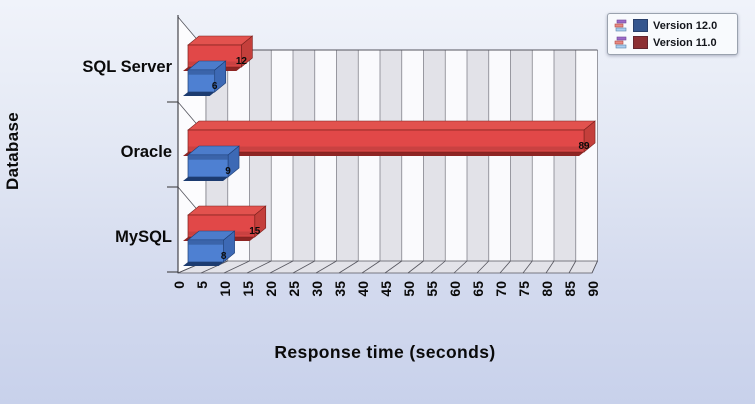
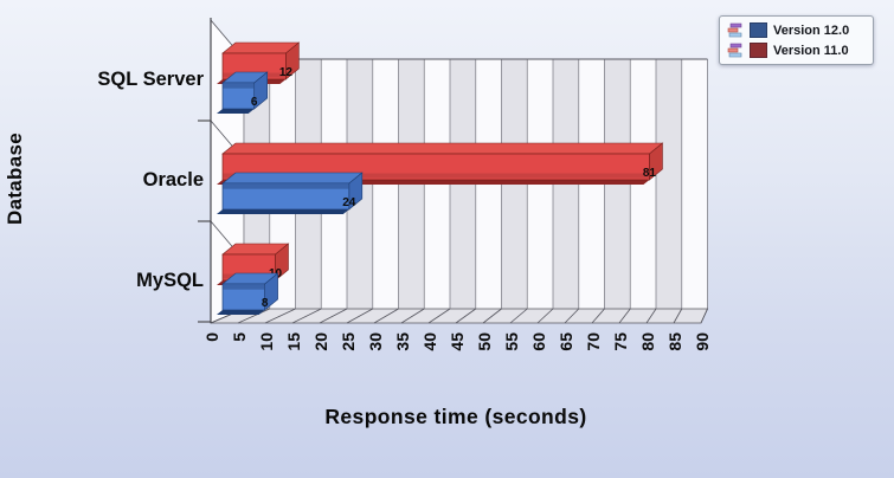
Version 12.0/Oracle: 9 -> 24
Version 11.0/Oracle: 89 -> 81
Version 11.0/MySQL: 15 -> 10
